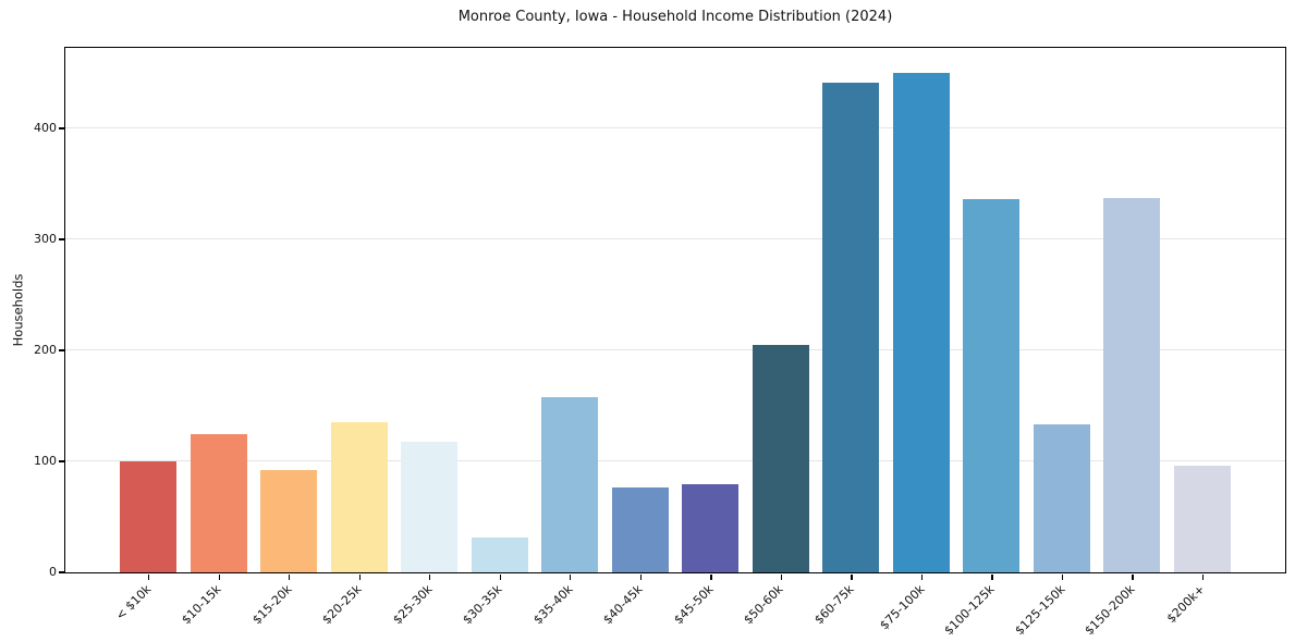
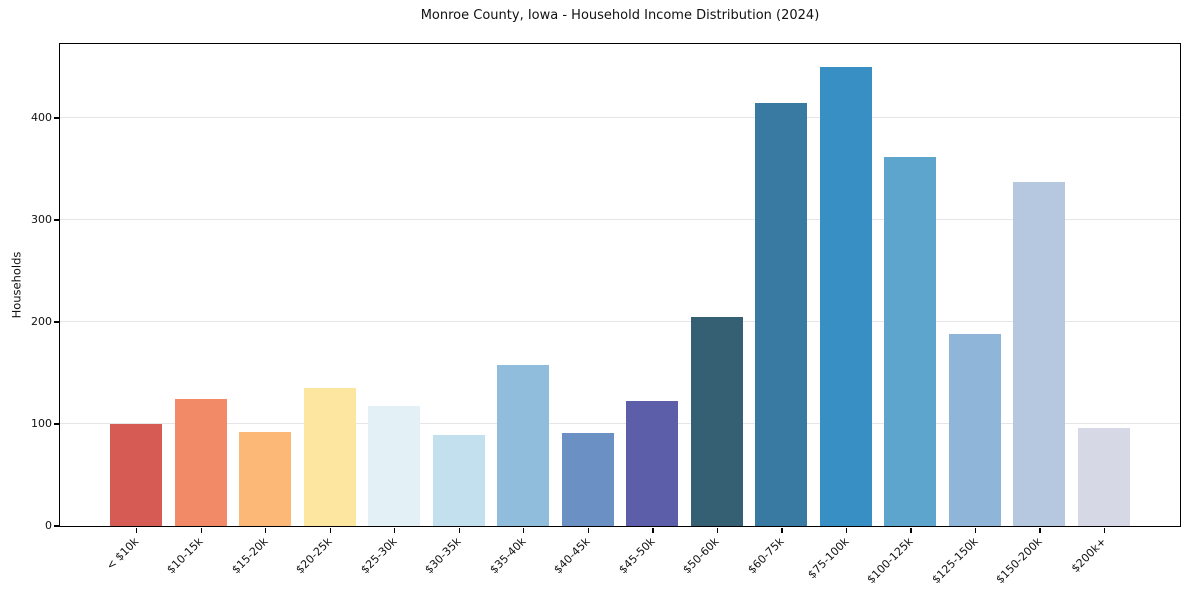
$30-35k: 31 -> 89
$40-45k: 76 -> 91
$45-50k: 79 -> 123
$60-75k: 441 -> 415
$100-125k: 336 -> 362
$125-150k: 133 -> 188
